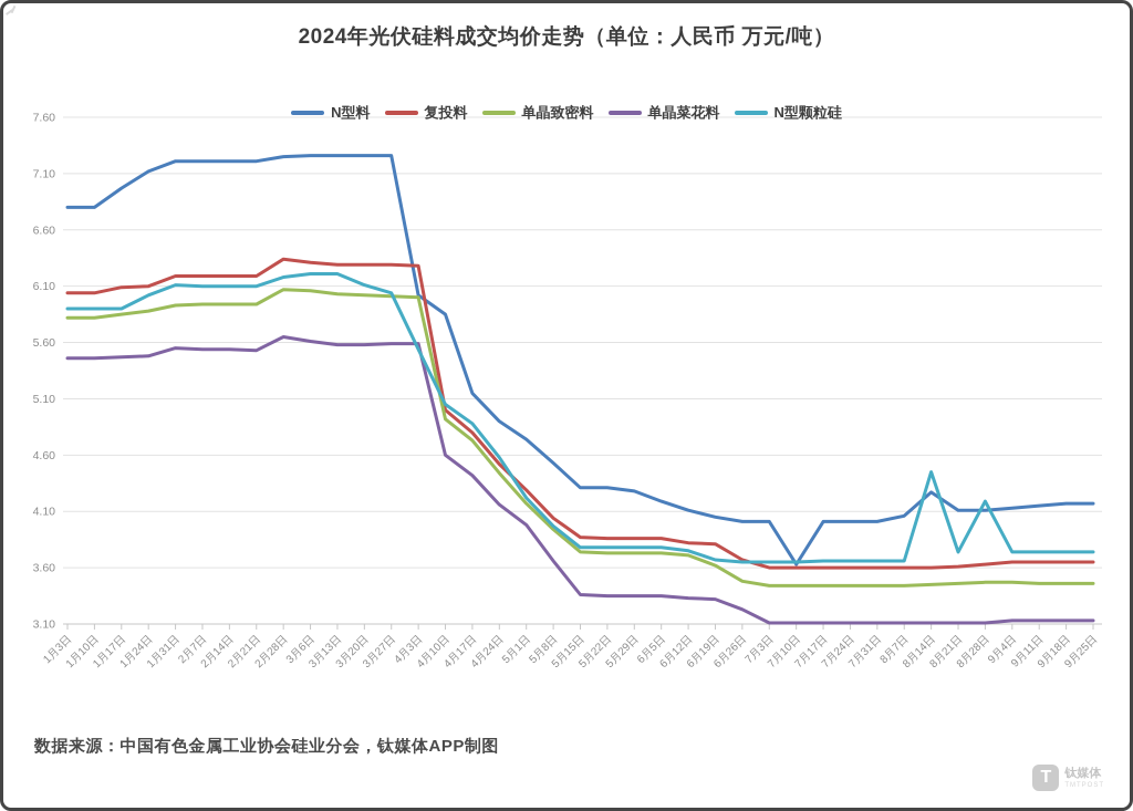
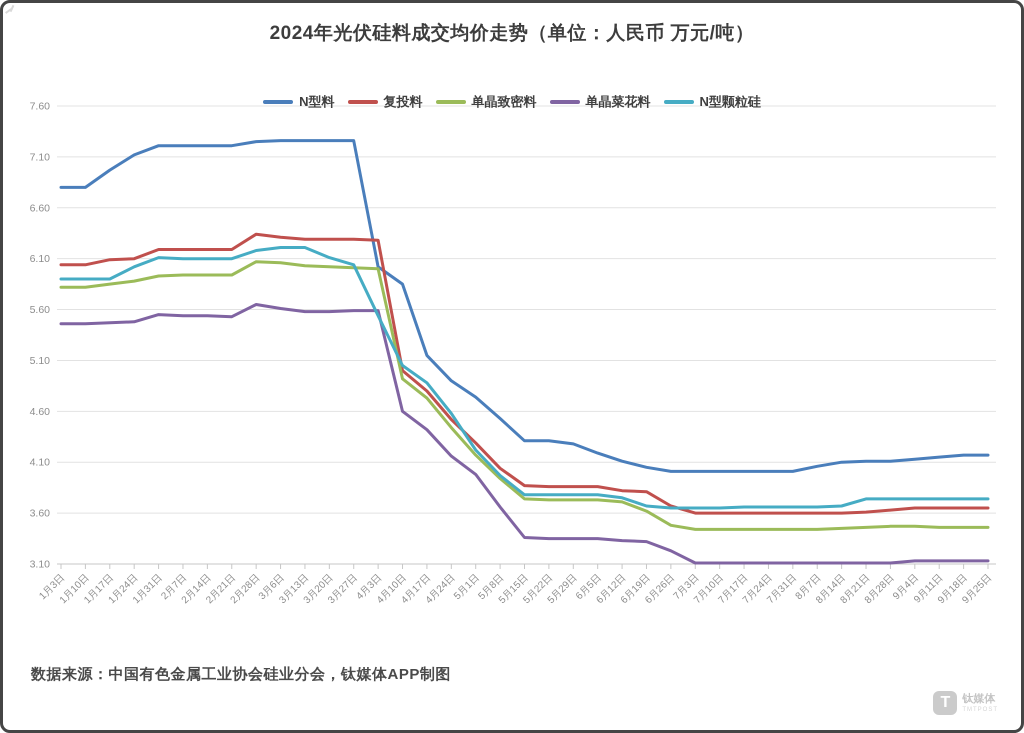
N型料/7月10日: 3.63 -> 4.01
N型料/8月14日: 4.27 -> 4.10
N型颗粒硅/8月14日: 4.45 -> 3.67
N型颗粒硅/8月28日: 4.19 -> 3.74
